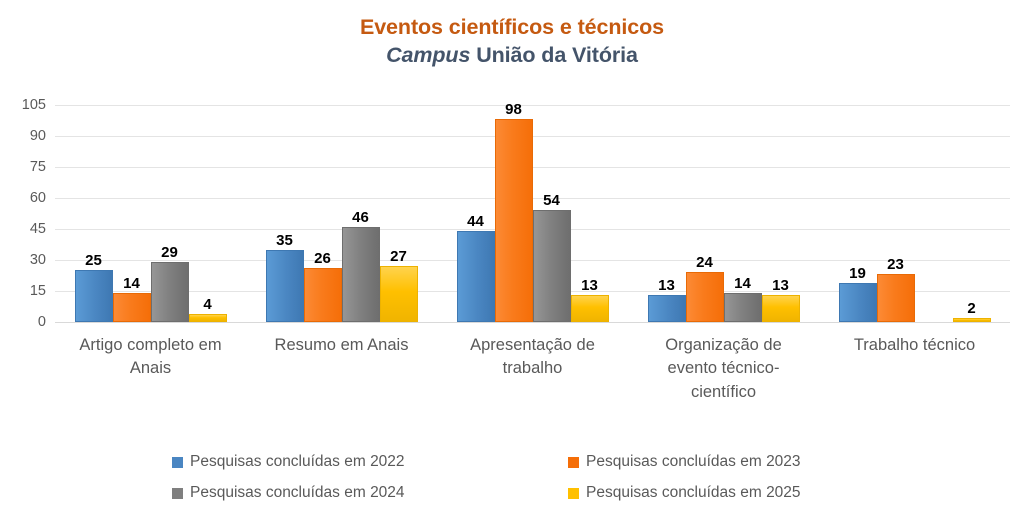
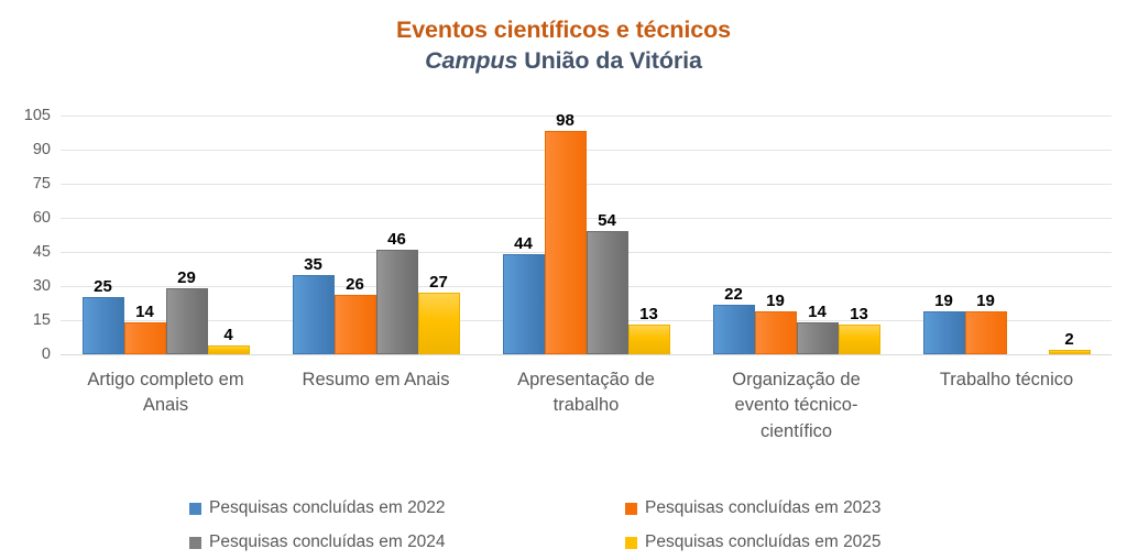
Pesquisas concluídas em 2022/Organização de evento técnico-científico: 13 -> 22
Pesquisas concluídas em 2023/Organização de evento técnico-científico: 24 -> 19
Pesquisas concluídas em 2023/Trabalho técnico: 23 -> 19
